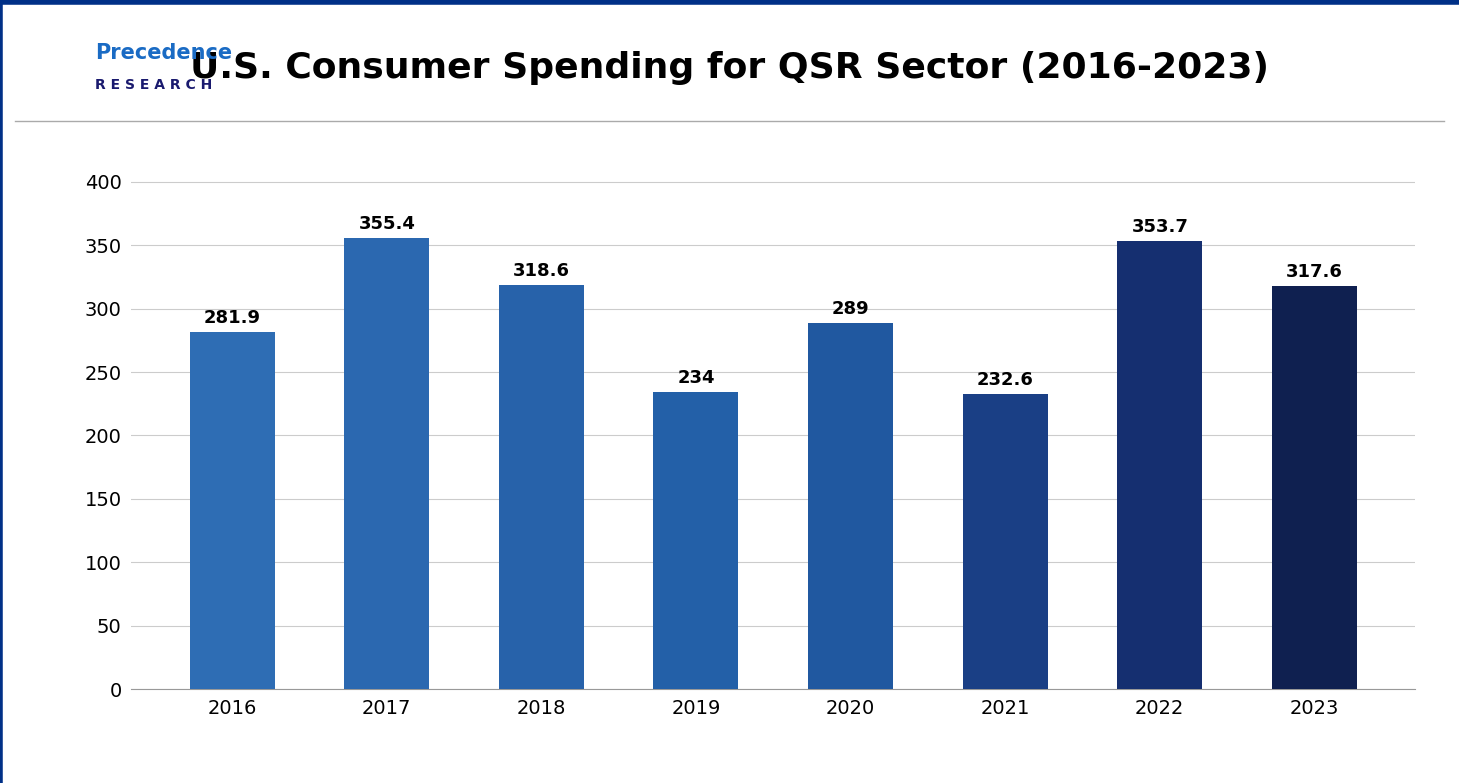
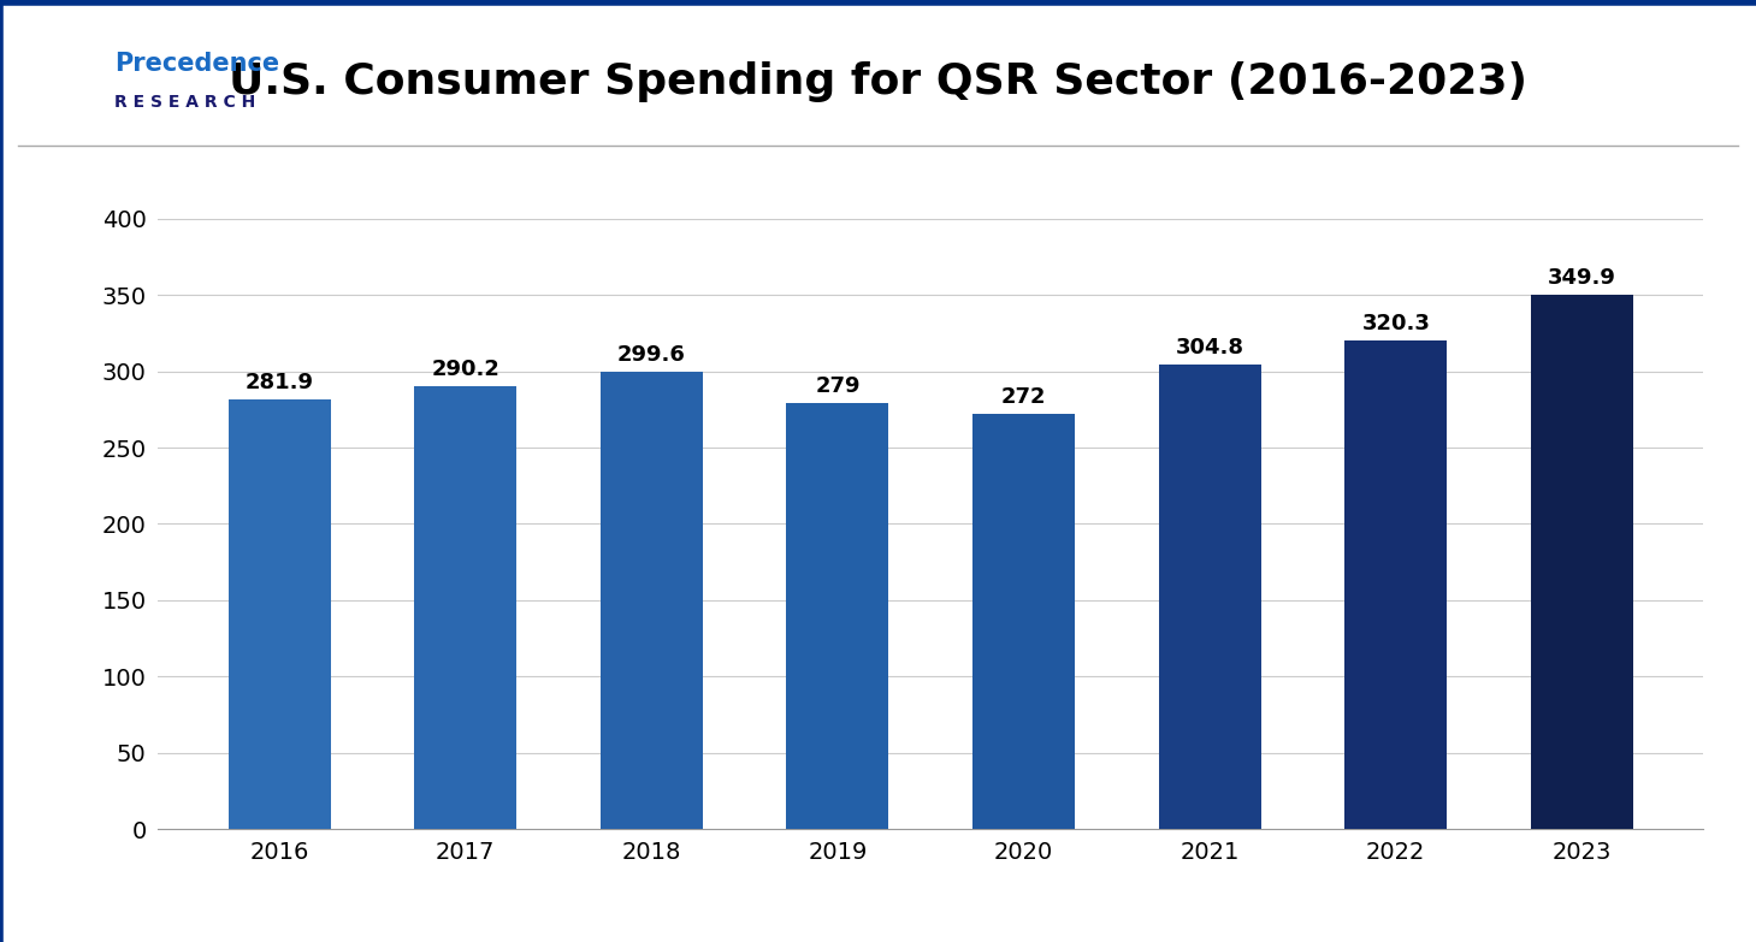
2017: 355.4 -> 290.2
2018: 318.6 -> 299.6
2019: 234 -> 279
2020: 289 -> 272
2021: 232.6 -> 304.8
2022: 353.7 -> 320.3
2023: 317.6 -> 349.9
